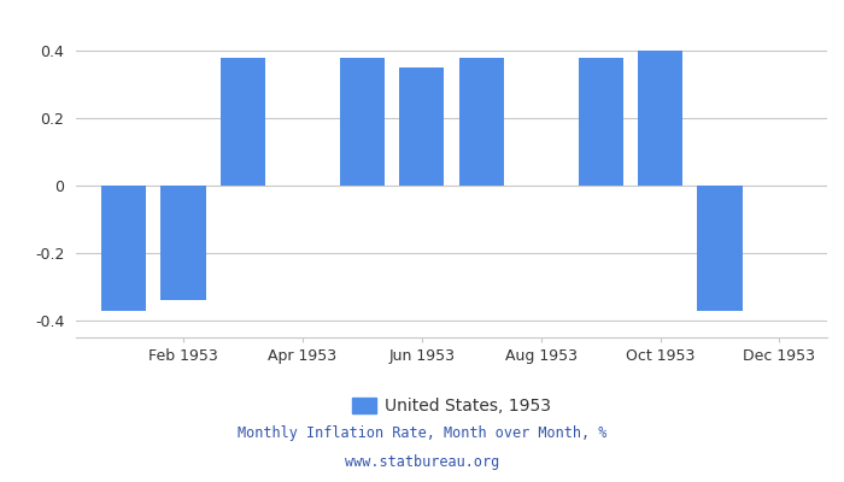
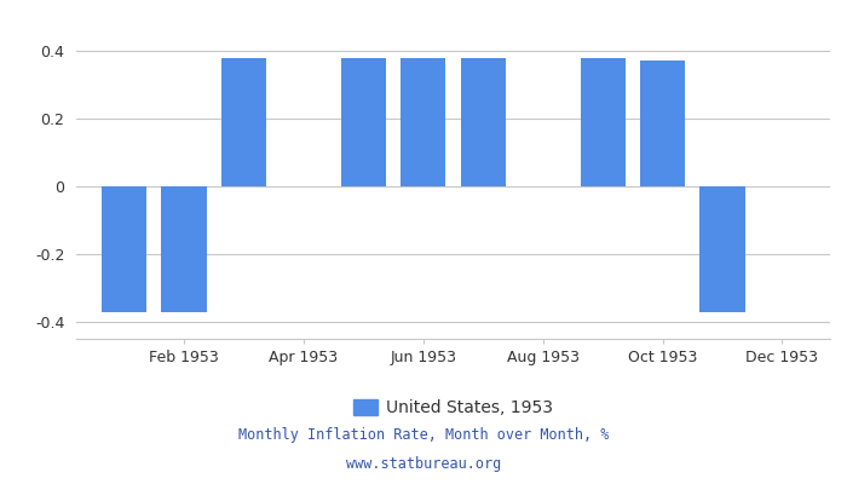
Feb 1953: -0.34 -> -0.37
Jun 1953: 0.35 -> 0.38
Oct 1953: 0.40 -> 0.37
